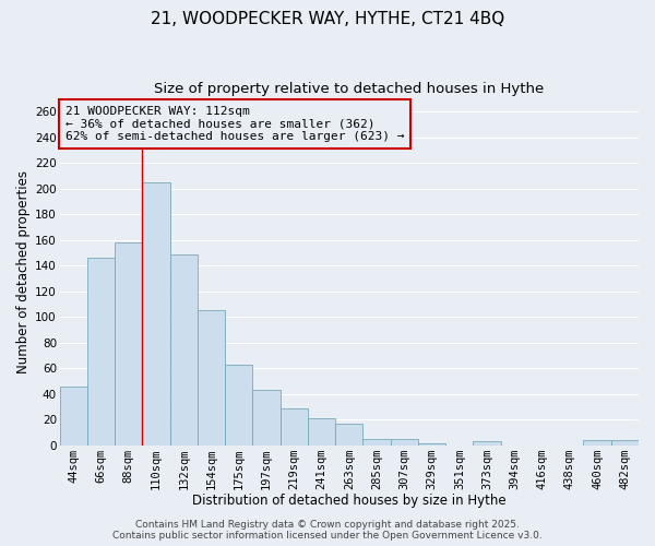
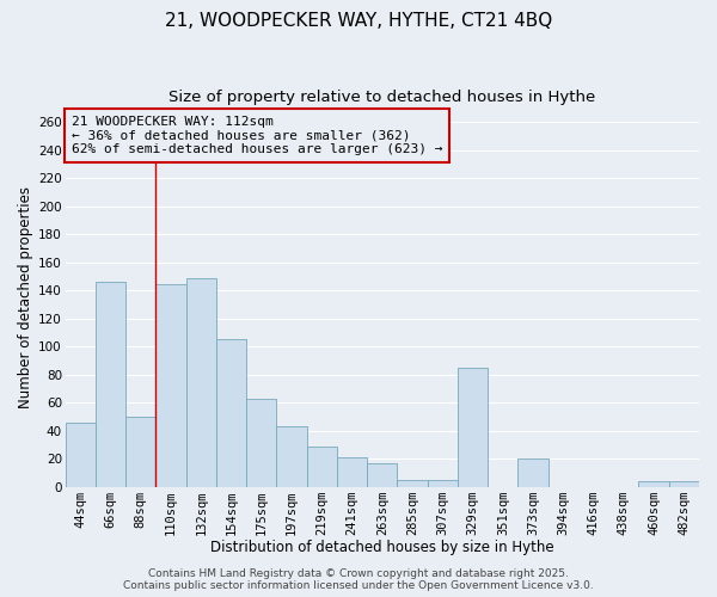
88sqm: 158 -> 50
110sqm: 205 -> 144
329sqm: 1 -> 85
373sqm: 3 -> 20
